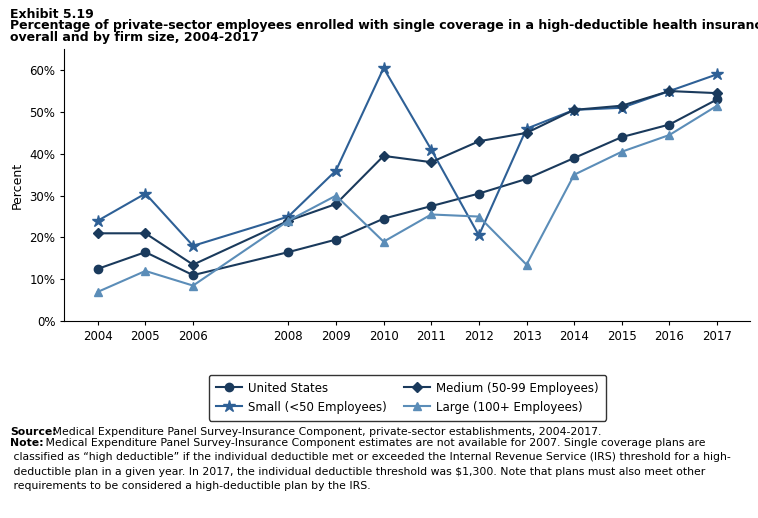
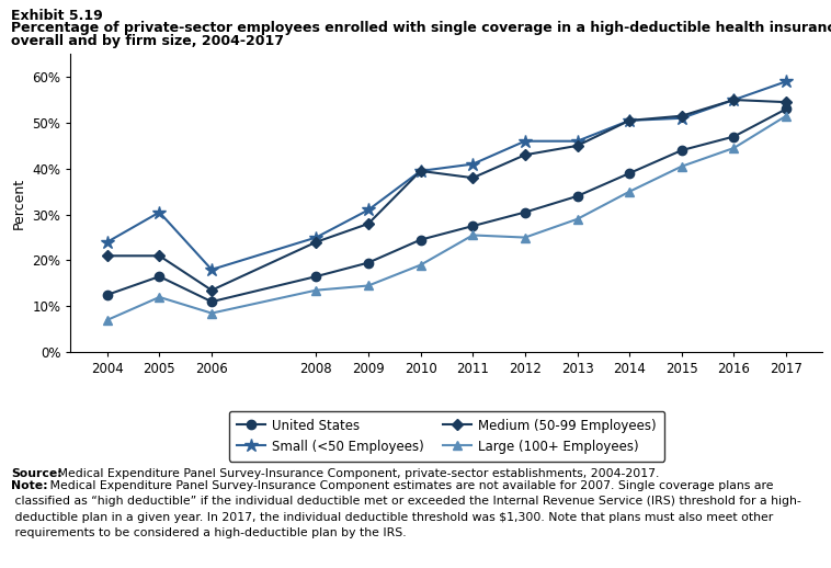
Large (100+ Employees)/2008: 24.0% -> 13.5%
Small (<50 Employees)/2009: 36.0% -> 31.0%
Large (100+ Employees)/2009: 30.0% -> 14.5%
Small (<50 Employees)/2010: 60.5% -> 39.5%
Small (<50 Employees)/2012: 20.5% -> 46.0%
Large (100+ Employees)/2013: 13.5% -> 29.0%
